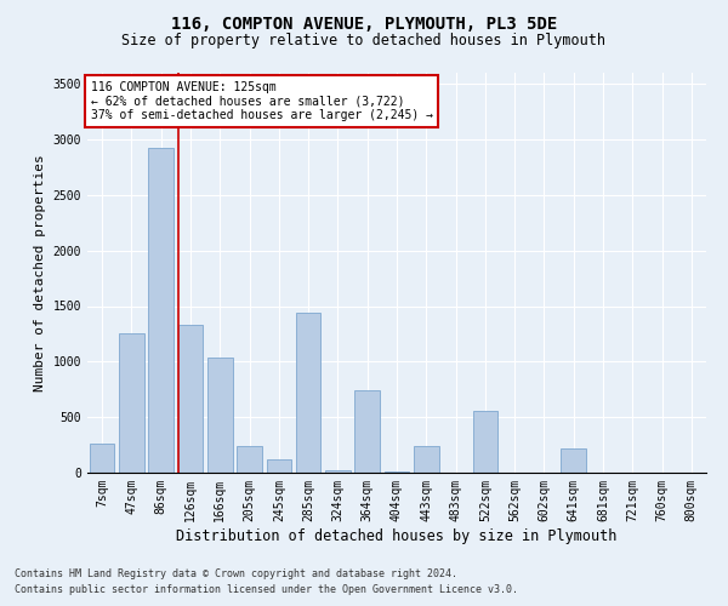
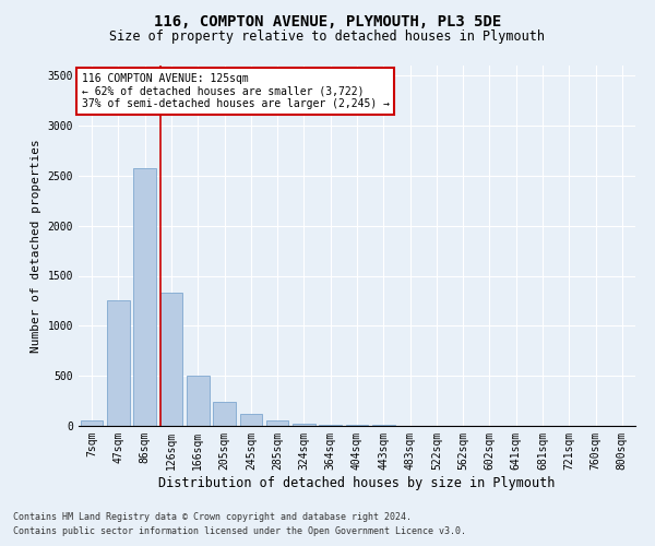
7sqm: 260 -> 60
86sqm: 2920 -> 2580
166sqm: 1040 -> 500
285sqm: 1440 -> 60
364sqm: 740 -> 20
443sqm: 240 -> 10
522sqm: 560 -> 0
641sqm: 220 -> 0
